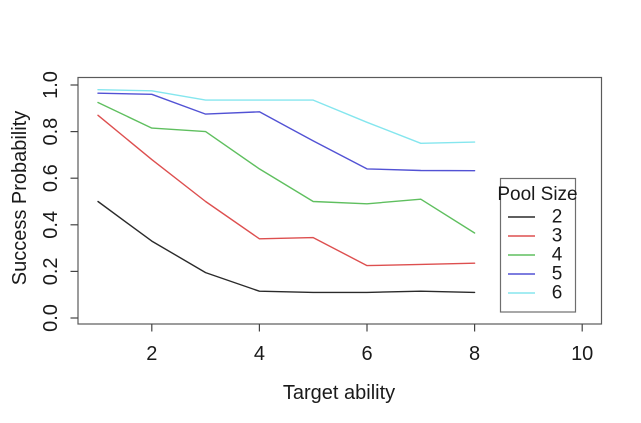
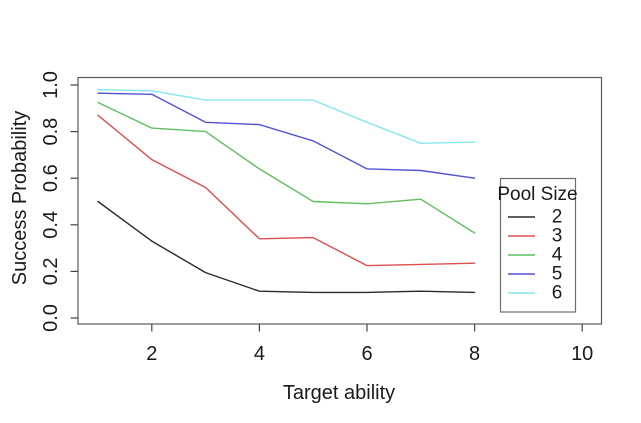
3/3: 0.50 -> 0.56
5/3: 0.88 -> 0.84
5/4: 0.89 -> 0.83
5/8: 0.63 -> 0.60
